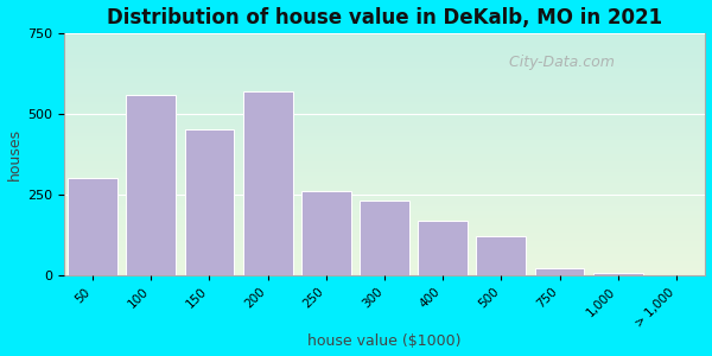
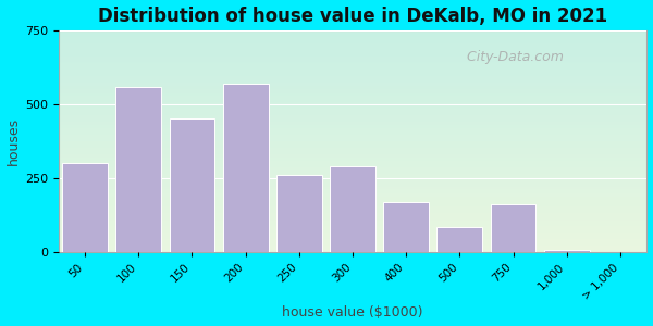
300: 230 -> 290
500: 120 -> 85
750: 20 -> 160
